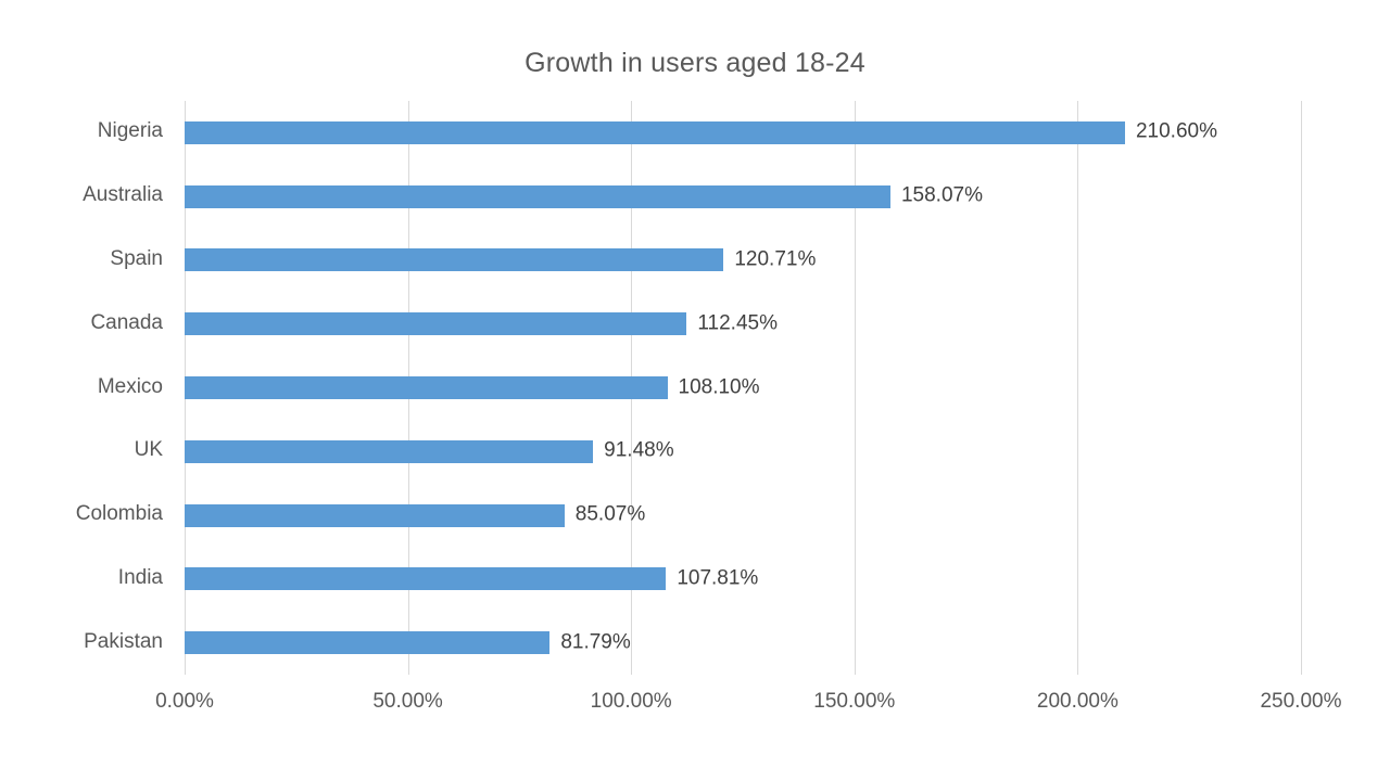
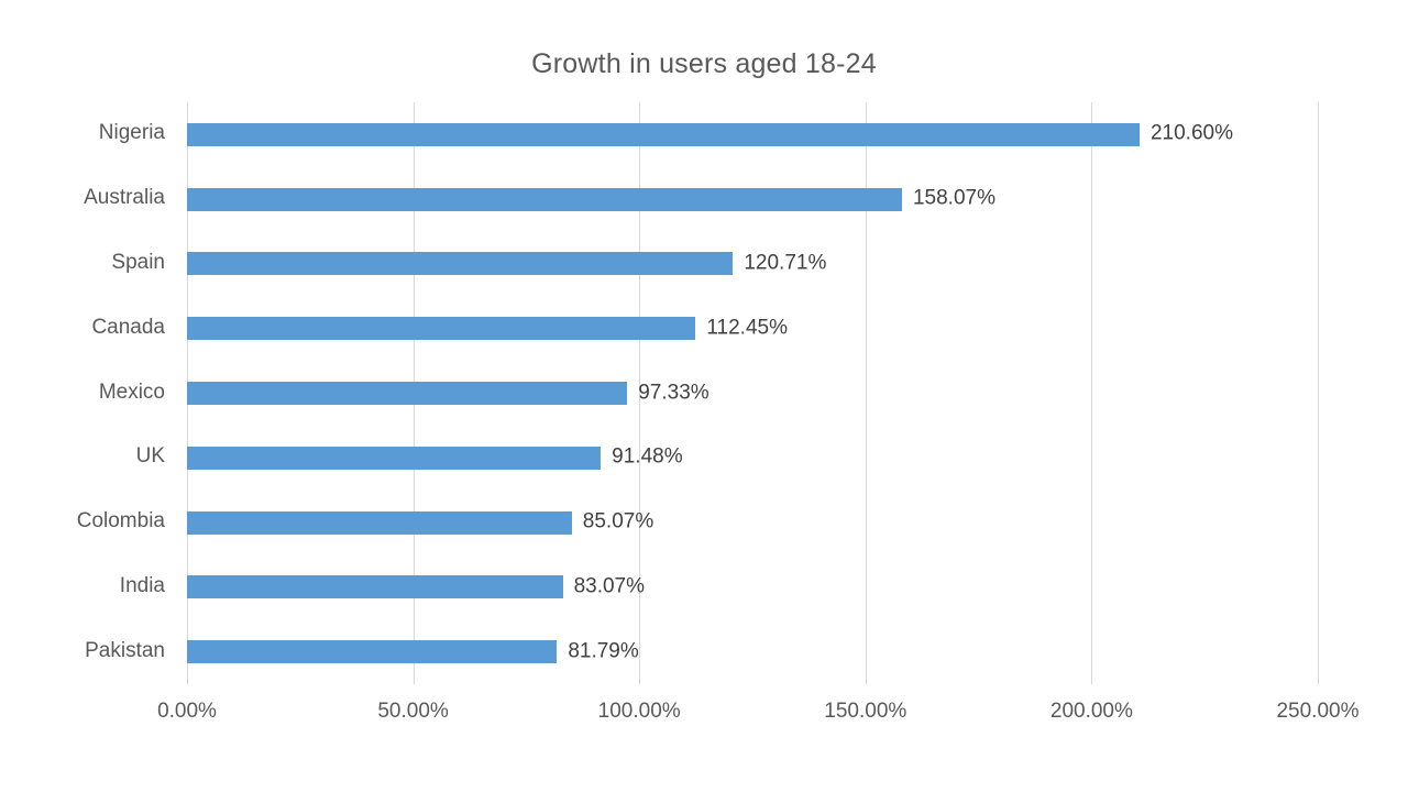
Mexico: 108.10% -> 97.33%
India: 107.81% -> 83.07%
